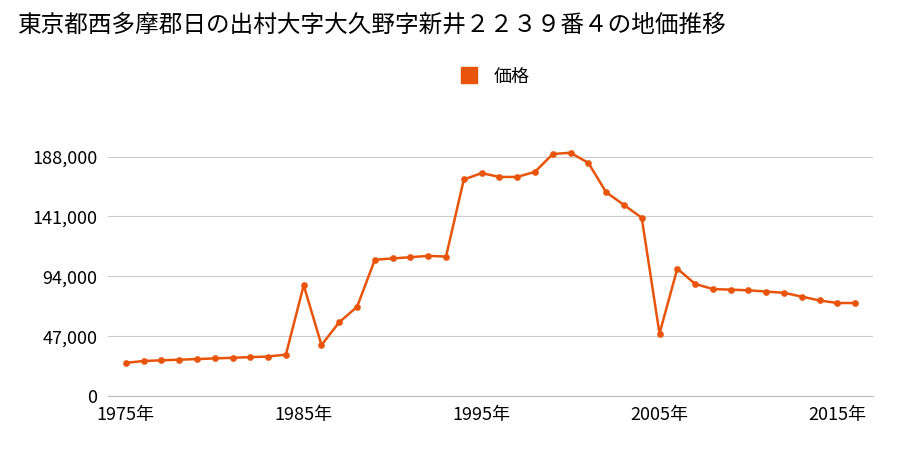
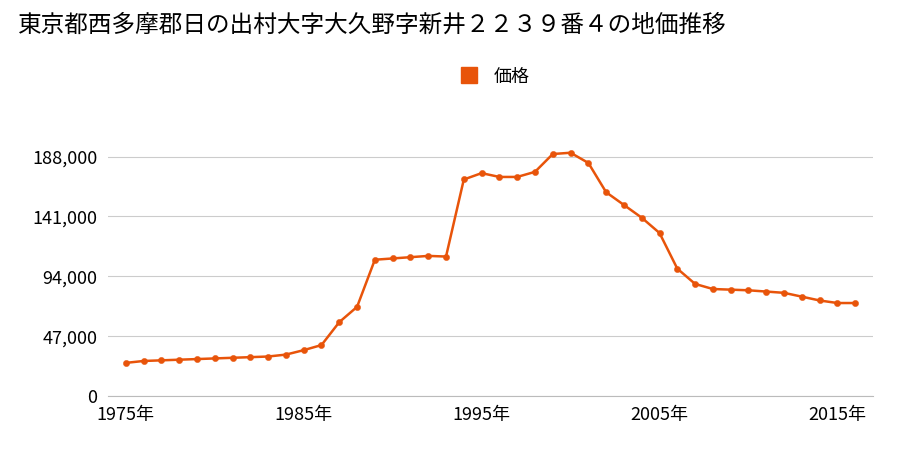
1985年: 87,000 -> 36,000
2005年: 49,000 -> 128,000
